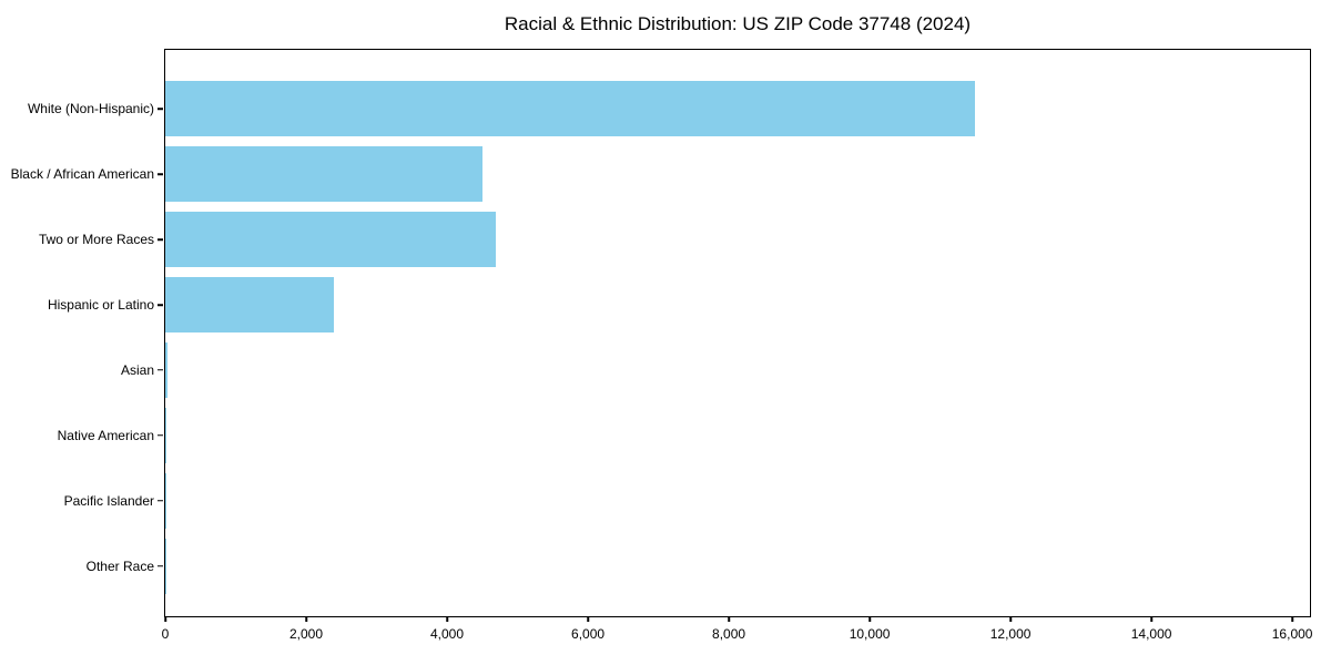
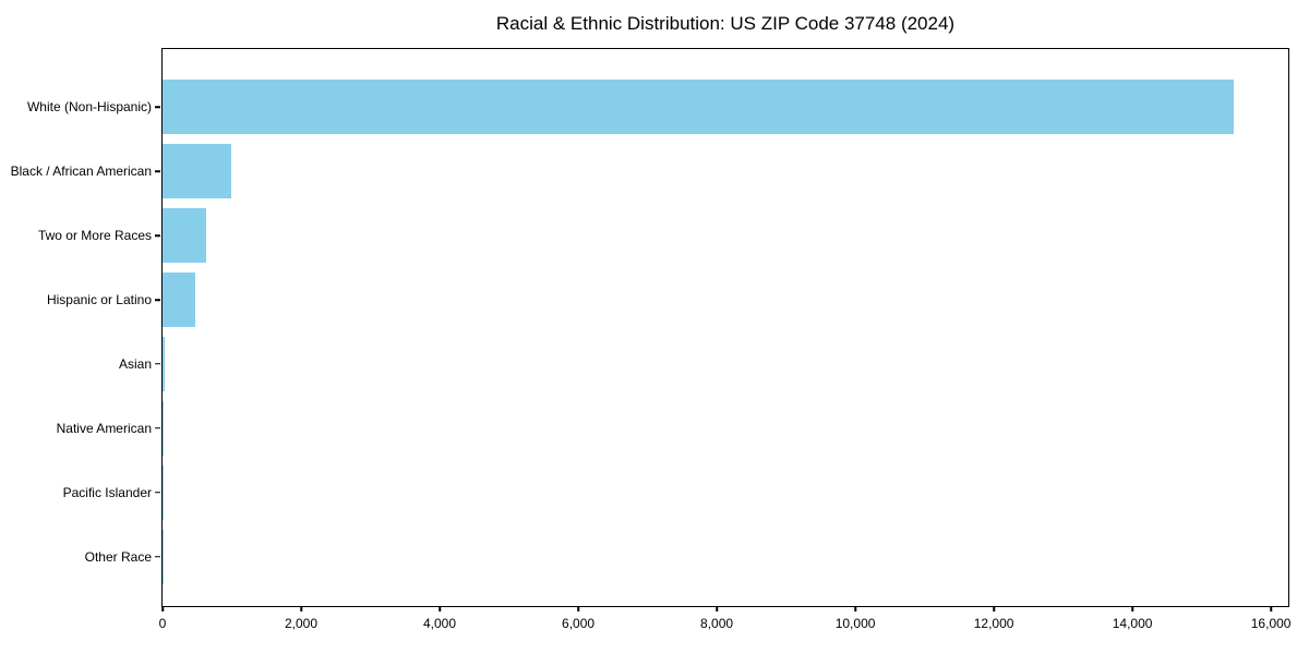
White (Non-Hispanic): 11500 -> 15500
Black / African American: 4500 -> 1000
Two or More Races: 4700 -> 600
Hispanic or Latino: 2400 -> 500
